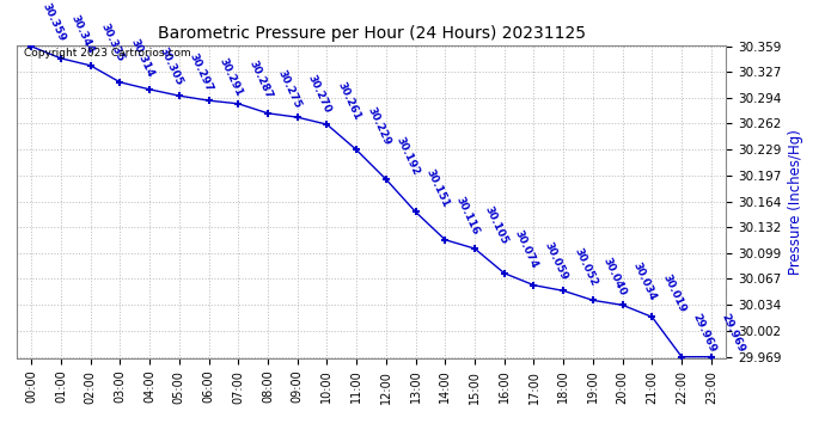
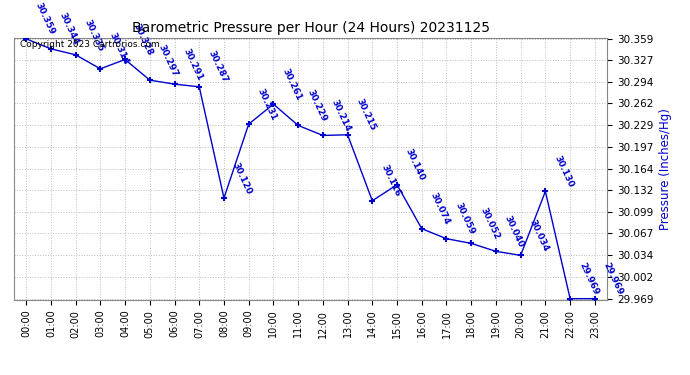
04:00: 30.305 -> 30.328
08:00: 30.275 -> 30.120
09:00: 30.270 -> 30.231
12:00: 30.192 -> 30.214
13:00: 30.151 -> 30.215
15:00: 30.105 -> 30.140
21:00: 30.019 -> 30.130
